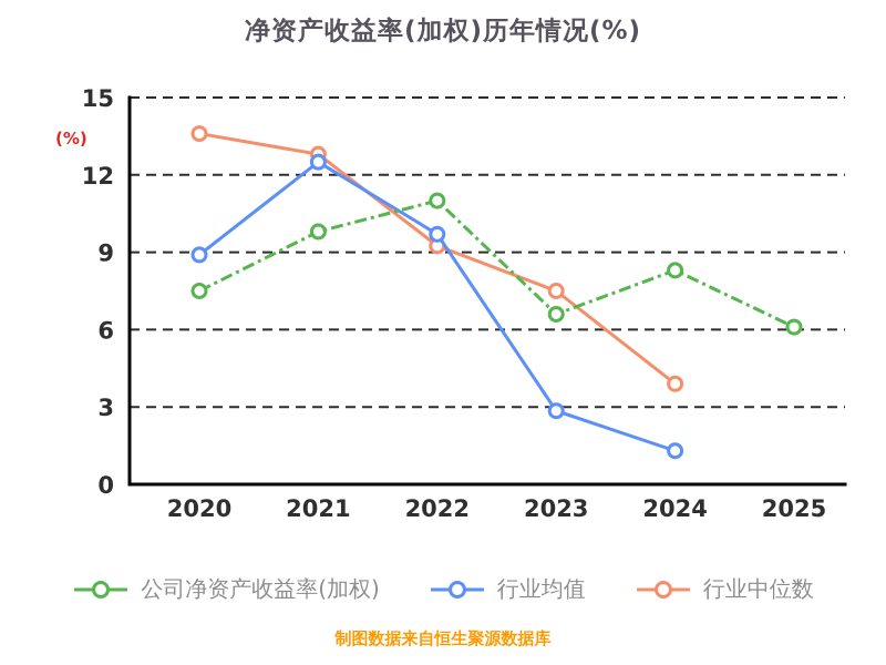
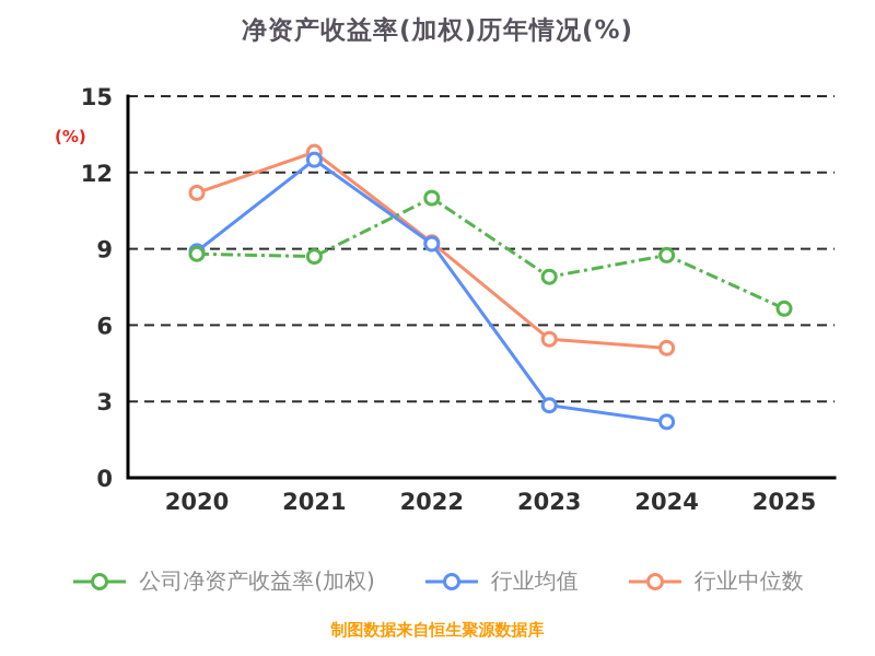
公司净资产收益率(加权)/2020: 7.5 -> 8.8
行业中位数/2020: 13.6 -> 11.2
公司净资产收益率(加权)/2021: 9.8 -> 8.7
行业均值/2022: 9.7 -> 9.2
公司净资产收益率(加权)/2023: 6.6 -> 7.9
行业中位数/2023: 7.5 -> 5.5
公司净资产收益率(加权)/2024: 8.3 -> 8.8
行业均值/2024: 1.3 -> 2.2
行业中位数/2024: 3.9 -> 5.1
公司净资产收益率(加权)/2025: 6.1 -> 6.7
